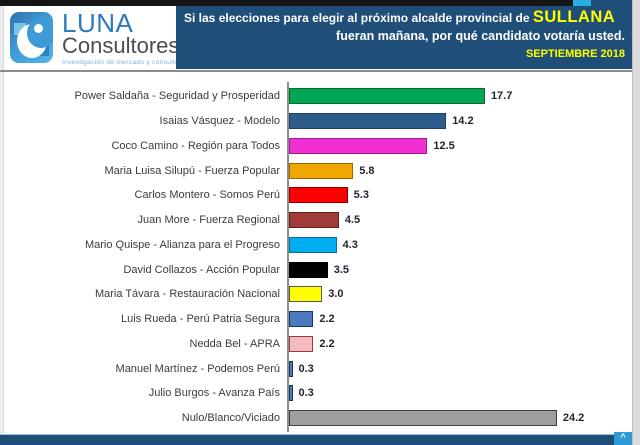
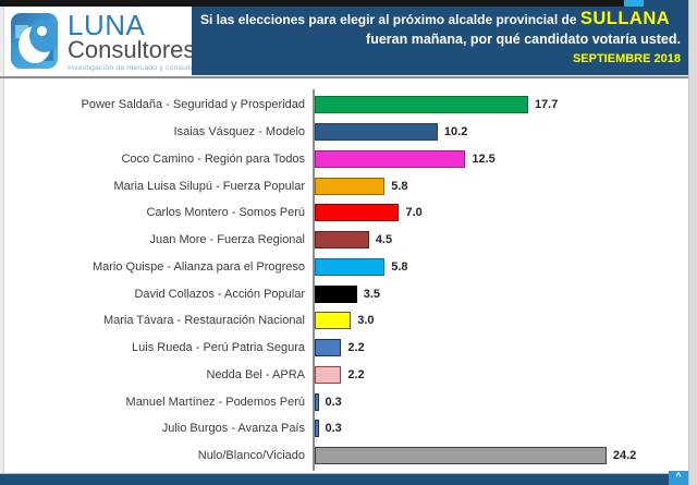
Isaias Vásquez - Modelo: 14.2 -> 10.2
Carlos Montero - Somos Perú: 5.3 -> 7.0
Mario Quispe - Alianza para el Progreso: 4.3 -> 5.8
